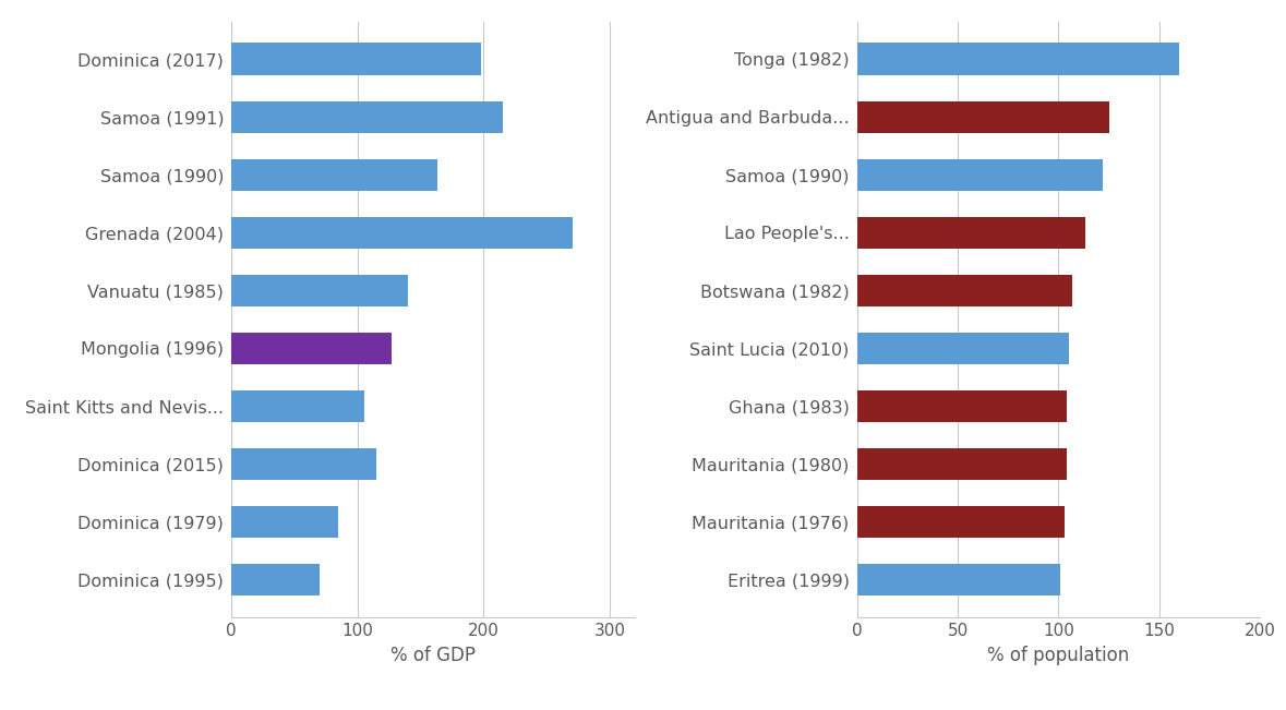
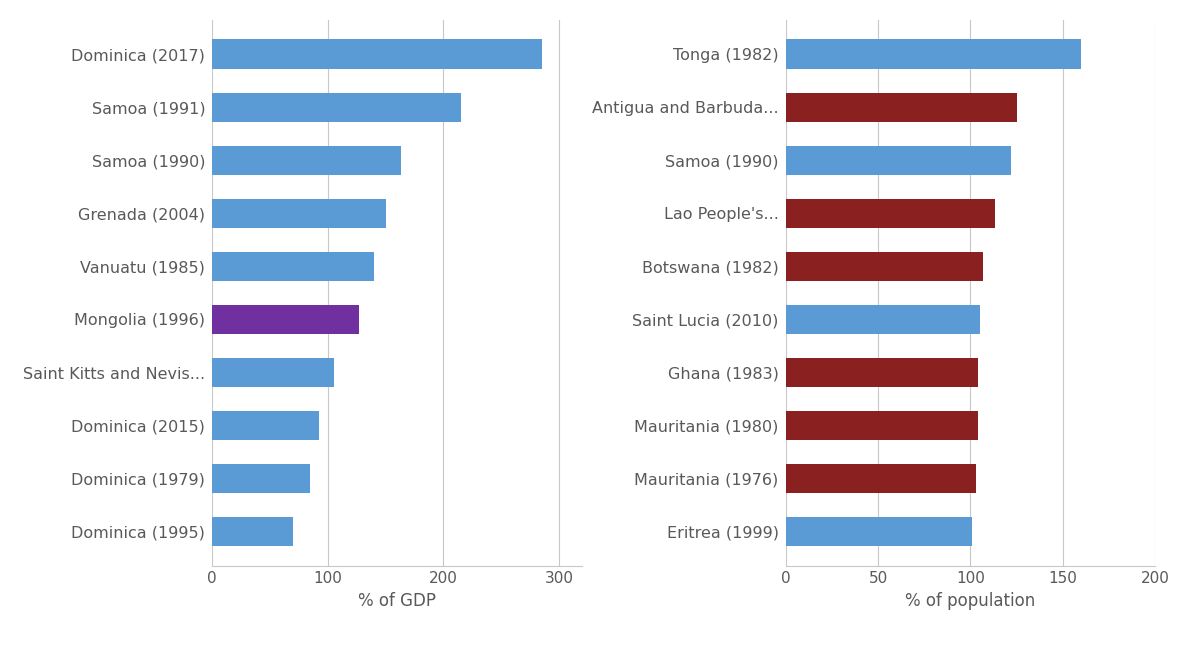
Dominica (2017): 198 -> 285
Grenada (2004): 271 -> 150
Dominica (2015): 115 -> 92
